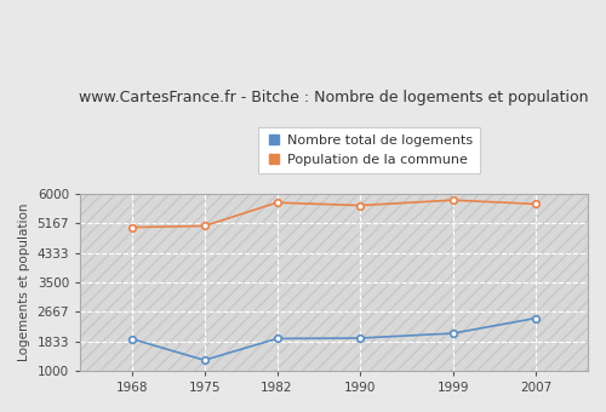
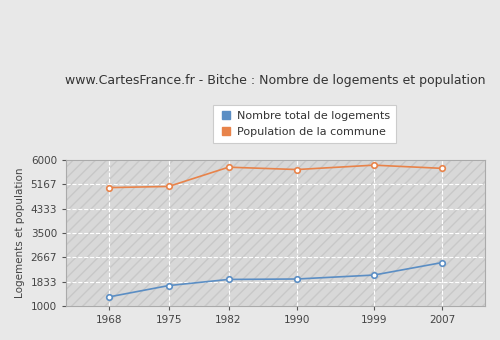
Nombre total de logements/1968: 1900 -> 1310
Nombre total de logements/1975: 1300 -> 1700
